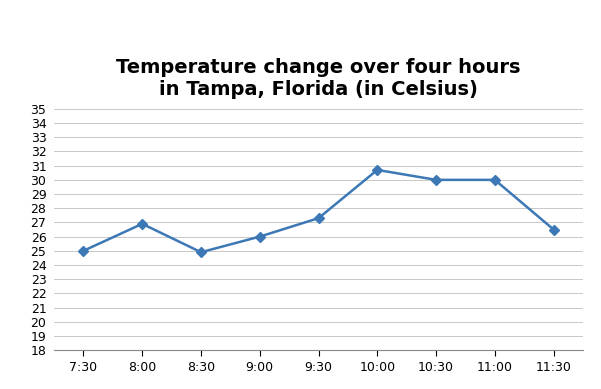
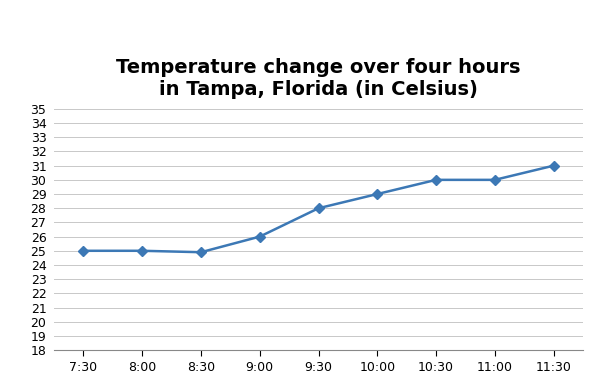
8:00: 26.9 -> 25.0
9:30: 27.3 -> 28.0
10:00: 30.7 -> 29.0
11:30: 26.5 -> 31.0
